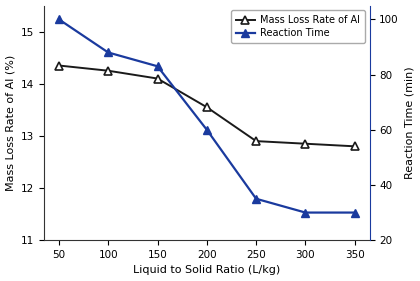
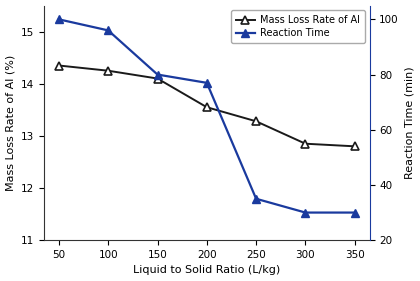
Reaction Time/100: 88 -> 96
Reaction Time/150: 83 -> 80
Reaction Time/200: 60 -> 77
Mass Loss Rate of Al/250: 12.90 -> 13.28
